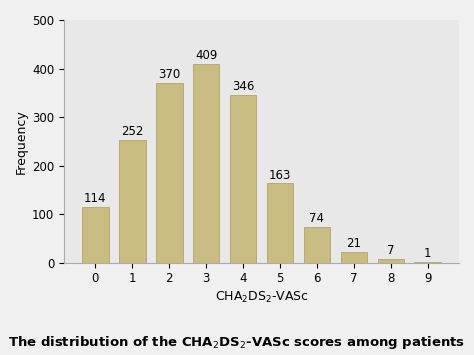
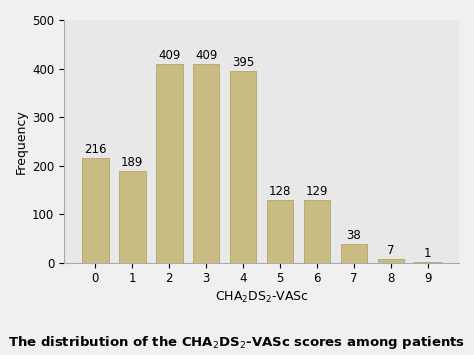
0: 114 -> 216
1: 252 -> 189
2: 370 -> 409
4: 346 -> 395
5: 163 -> 128
6: 74 -> 129
7: 21 -> 38
